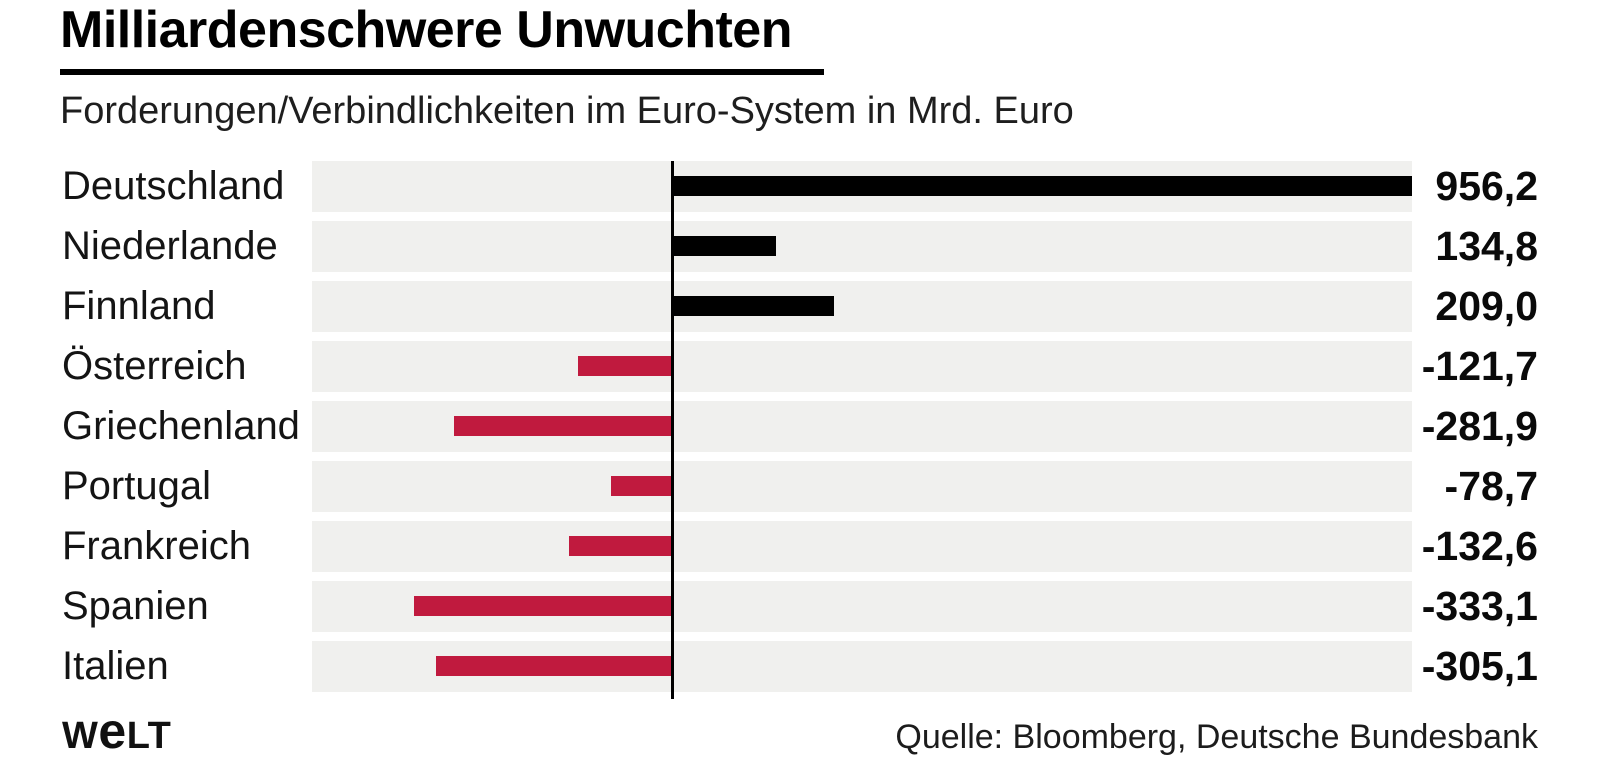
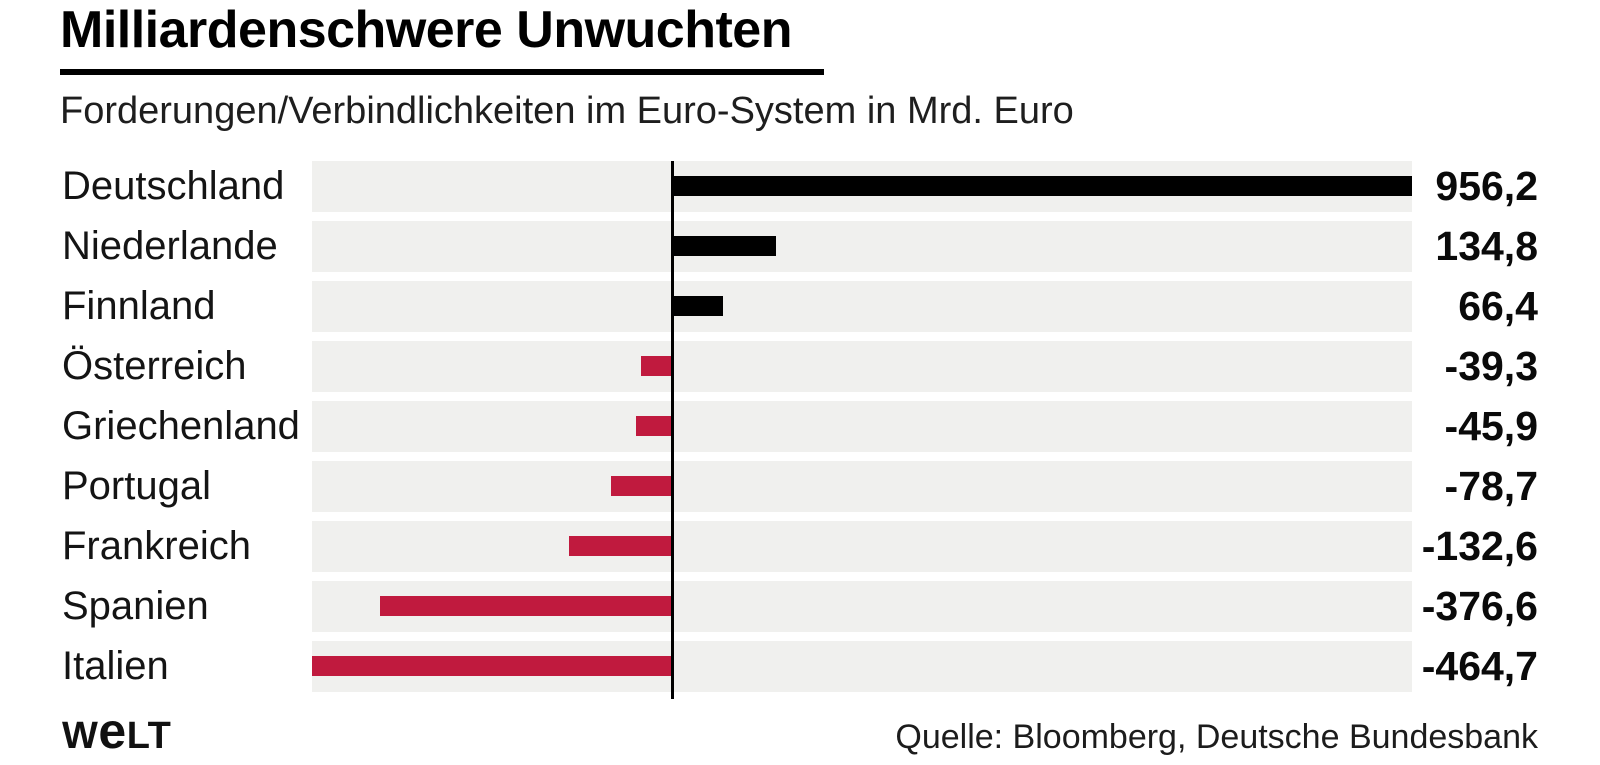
Finnland: 209,0 -> 66,4
Österreich: -121,7 -> -39,3
Griechenland: -281,9 -> -45,9
Spanien: -333,1 -> -376,6
Italien: -305,1 -> -464,7
